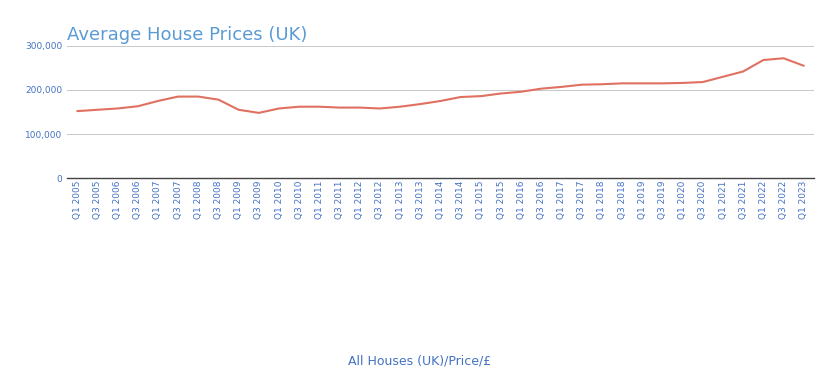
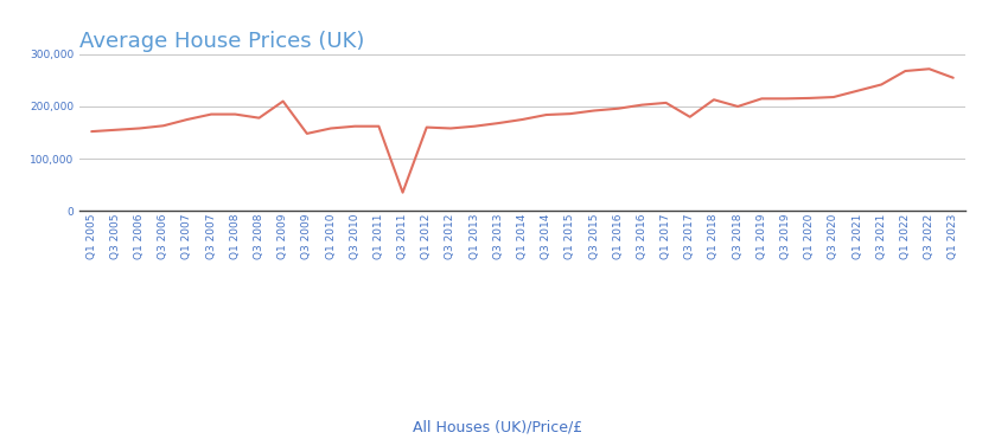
Q1 2009: 155,000 -> 210,000
Q3 2011: 160,000 -> 35,000
Q3 2017: 212,000 -> 180,000
Q3 2018: 215,000 -> 200,000
